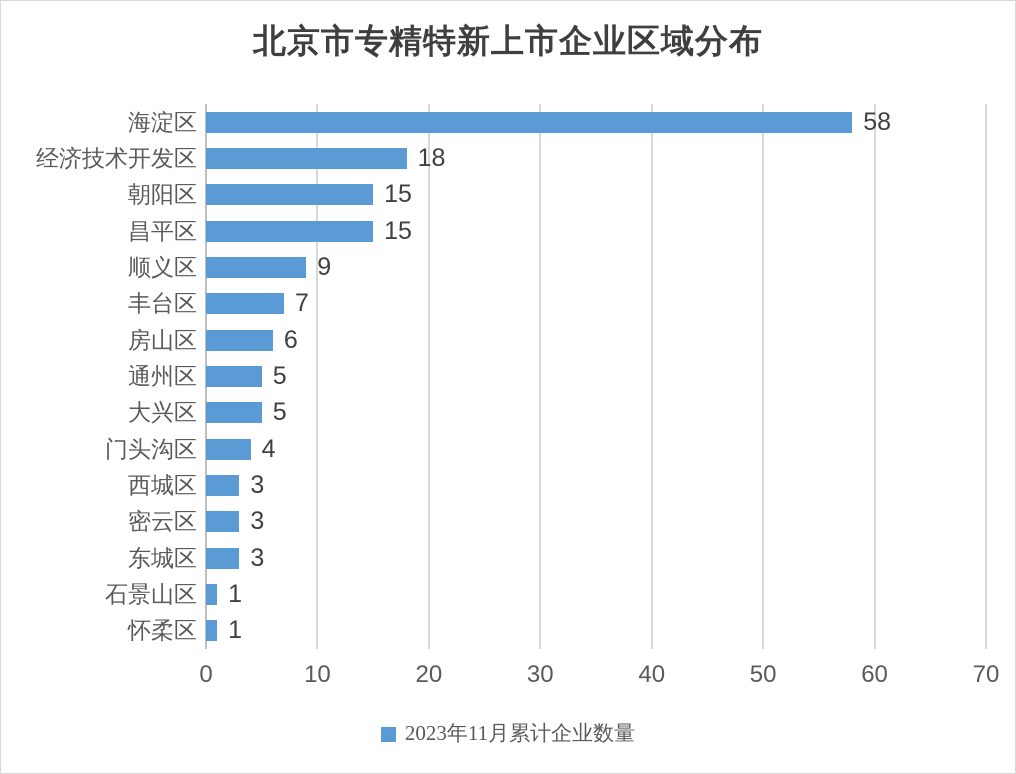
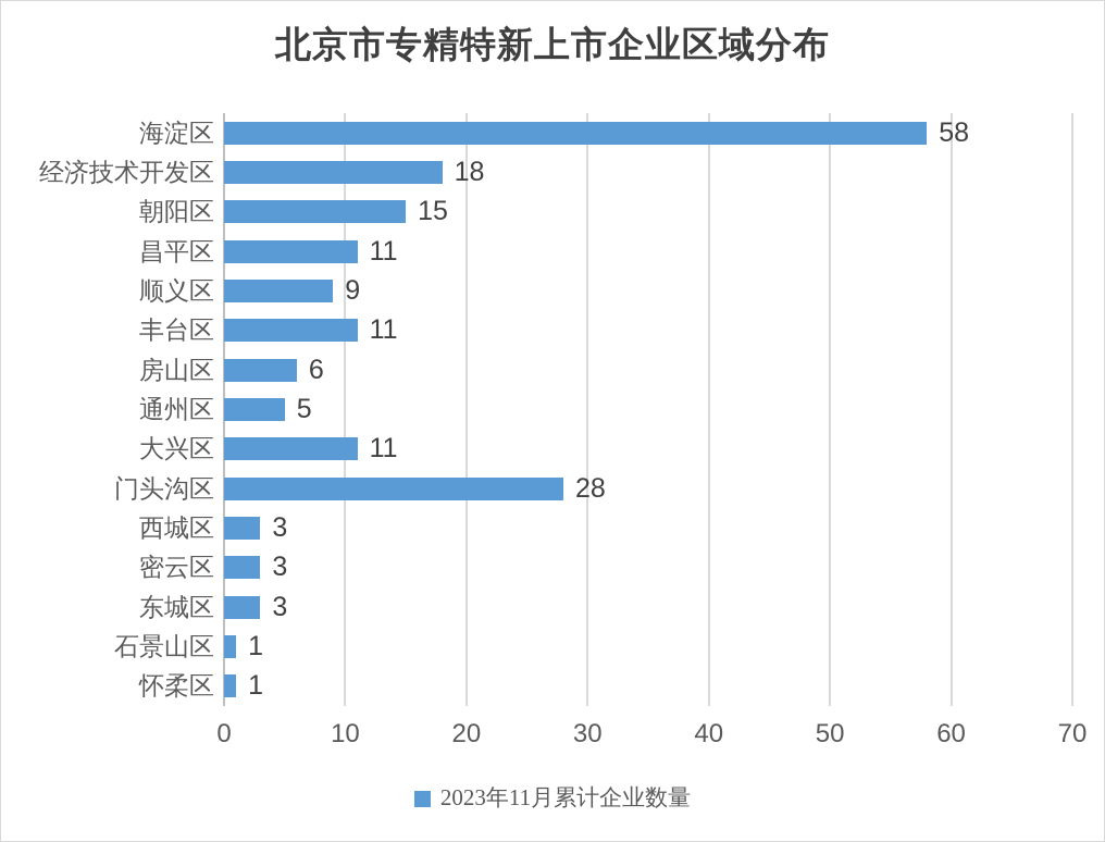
昌平区: 15 -> 11
丰台区: 7 -> 11
大兴区: 5 -> 11
门头沟区: 4 -> 28
